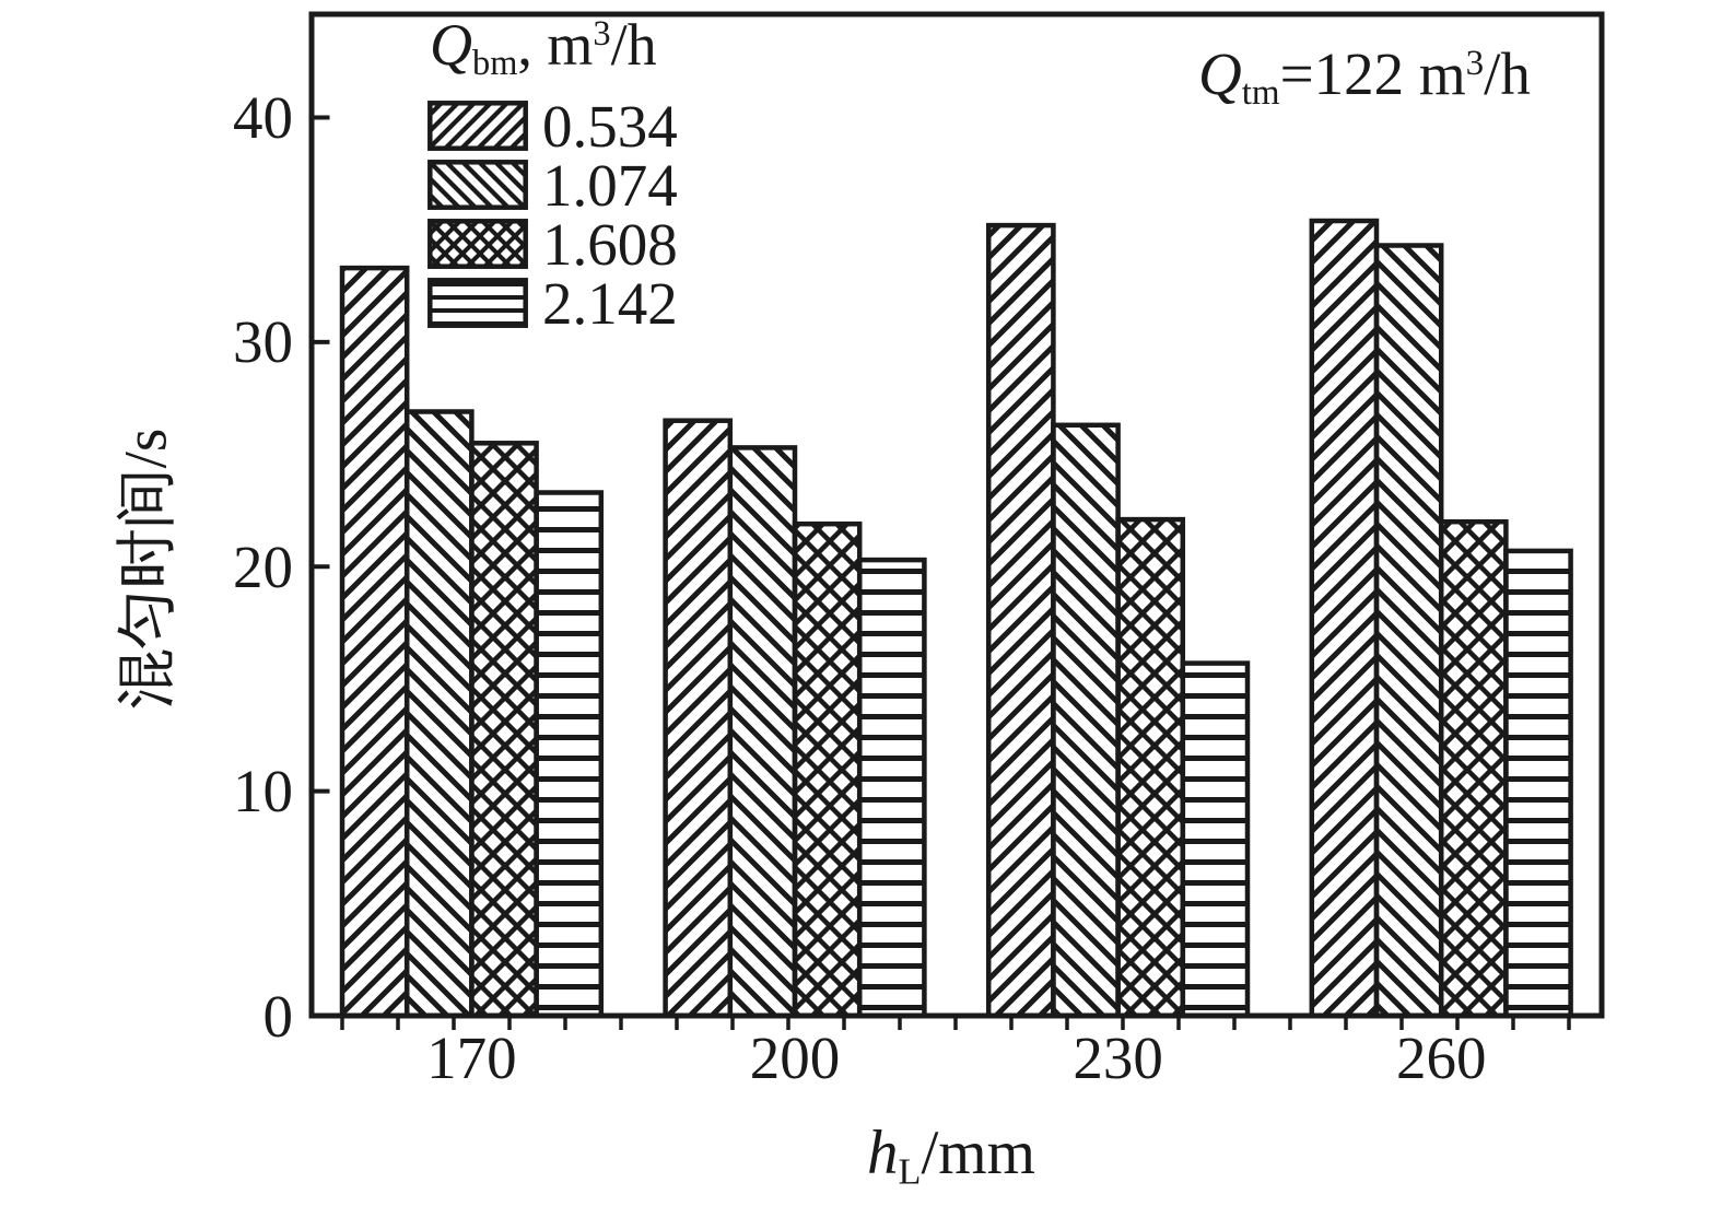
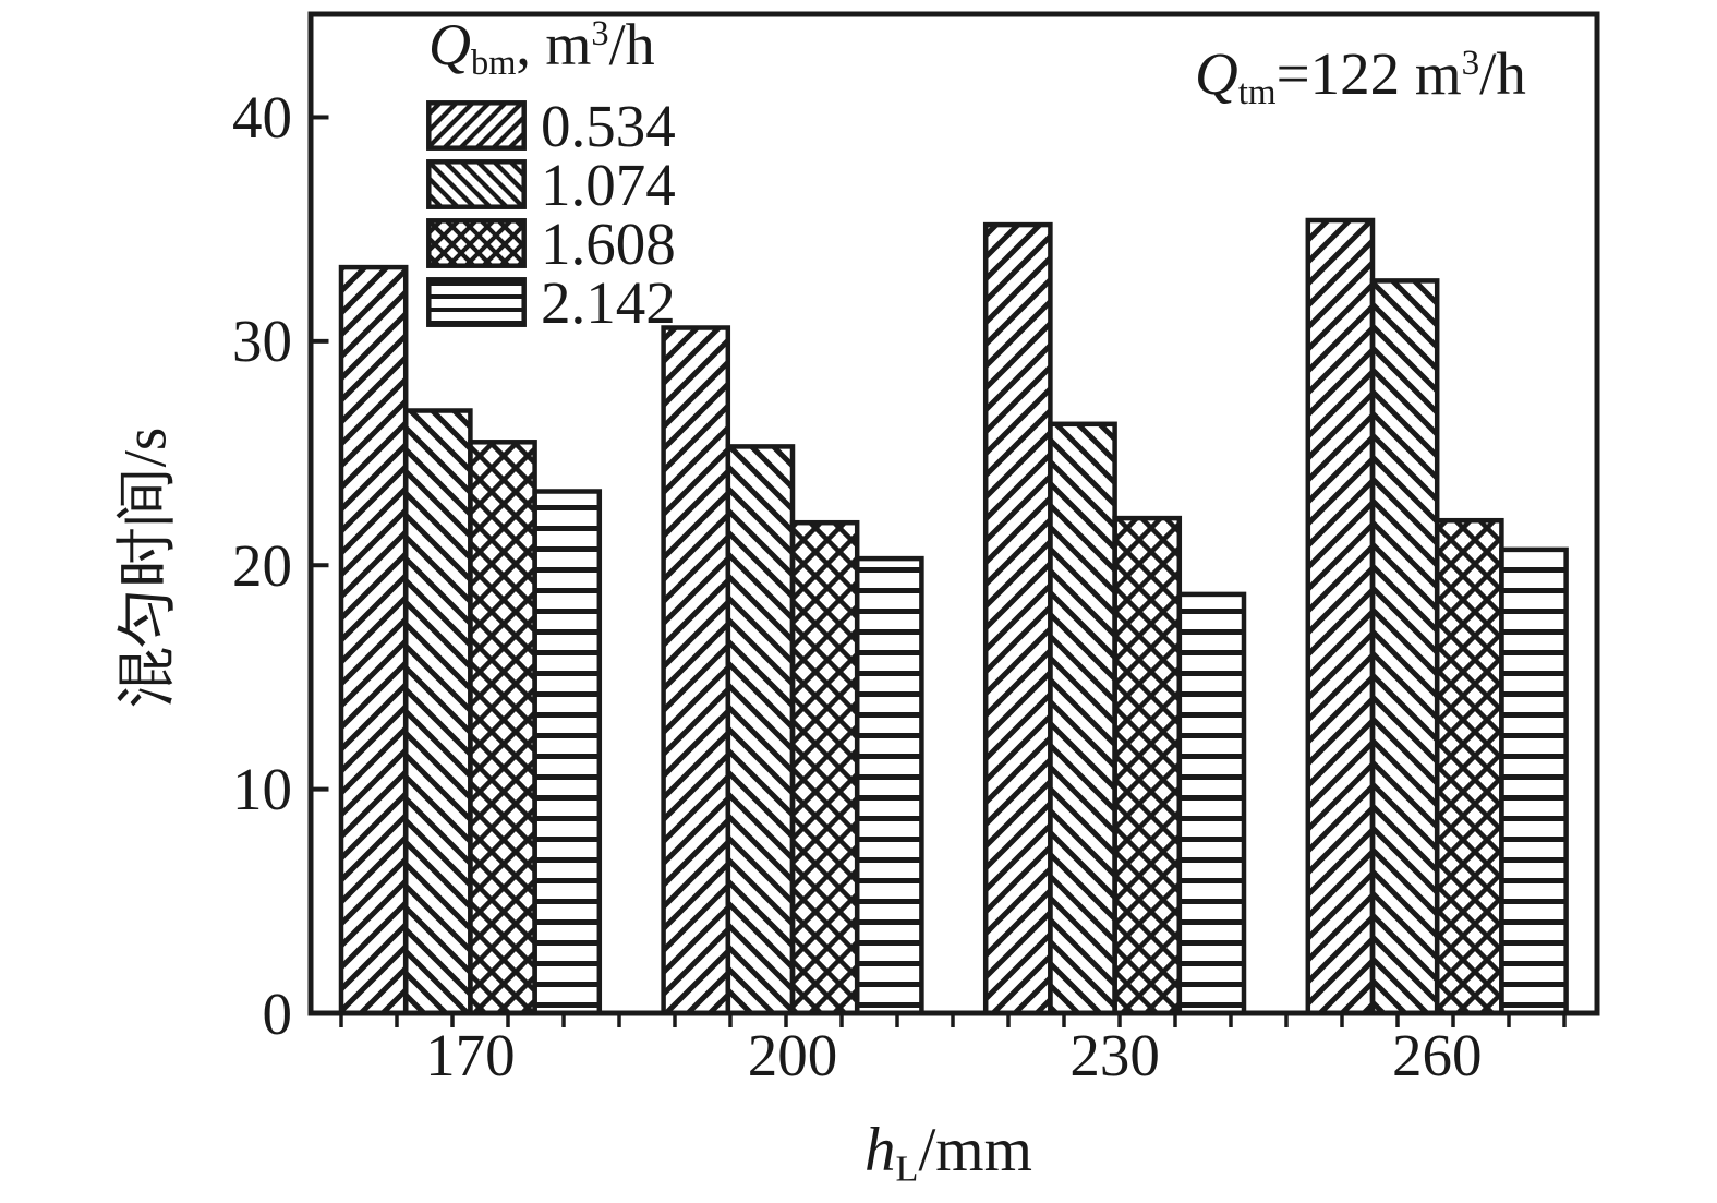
0.534/200: 26.5 -> 30.6
2.142/230: 15.7 -> 18.7
1.074/260: 34.3 -> 32.7
